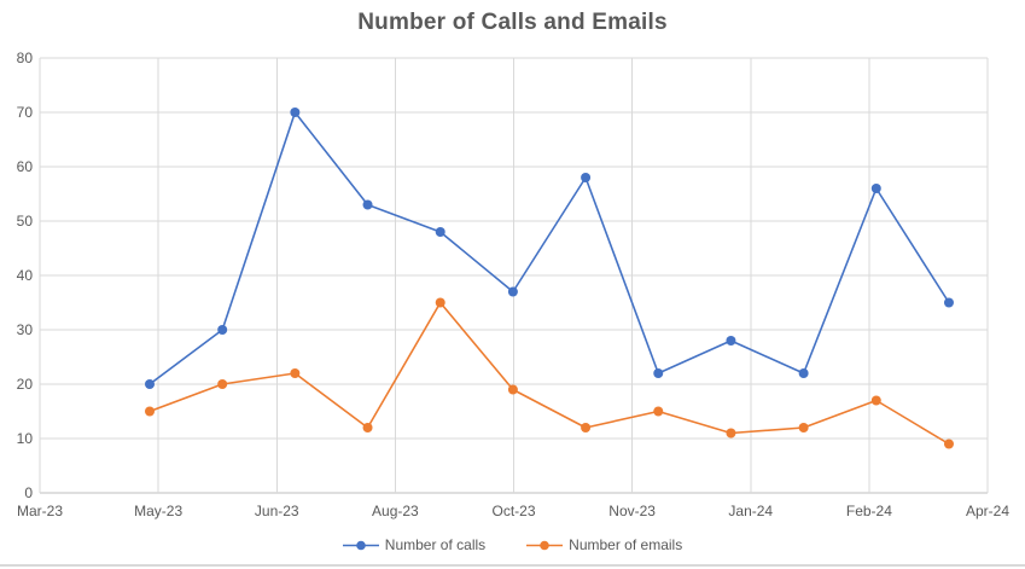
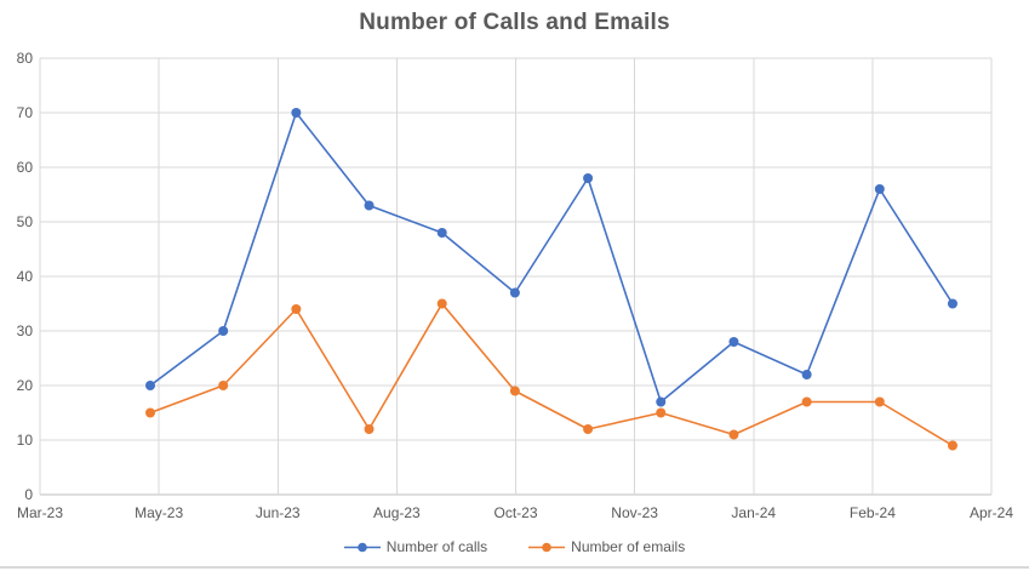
Number of emails/Jun-23: 22 -> 34
Number of calls/Nov-23: 22 -> 17
Number of emails/Jan-24: 12 -> 17
